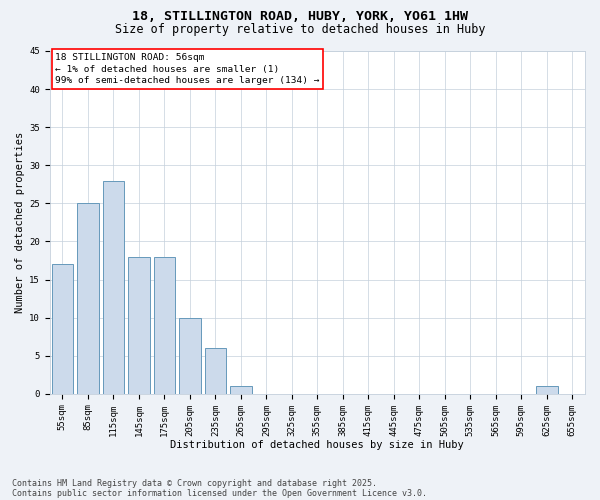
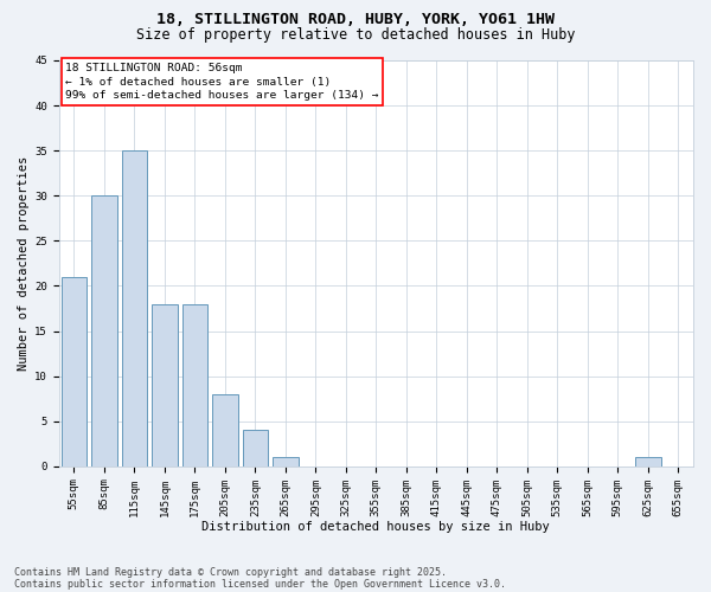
55sqm: 17 -> 21
85sqm: 25 -> 30
115sqm: 28 -> 35
205sqm: 10 -> 8
235sqm: 6 -> 4
